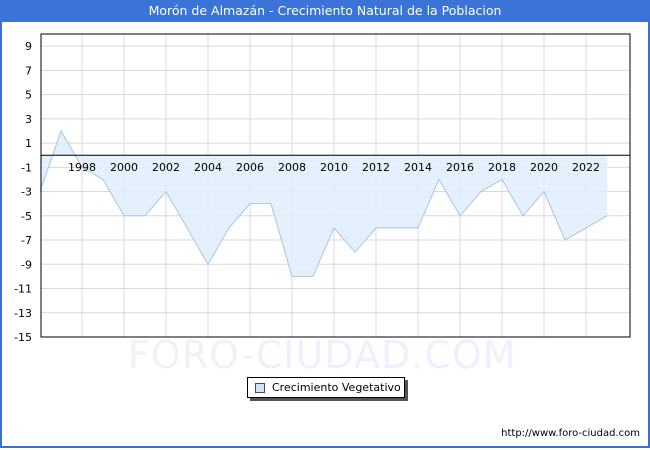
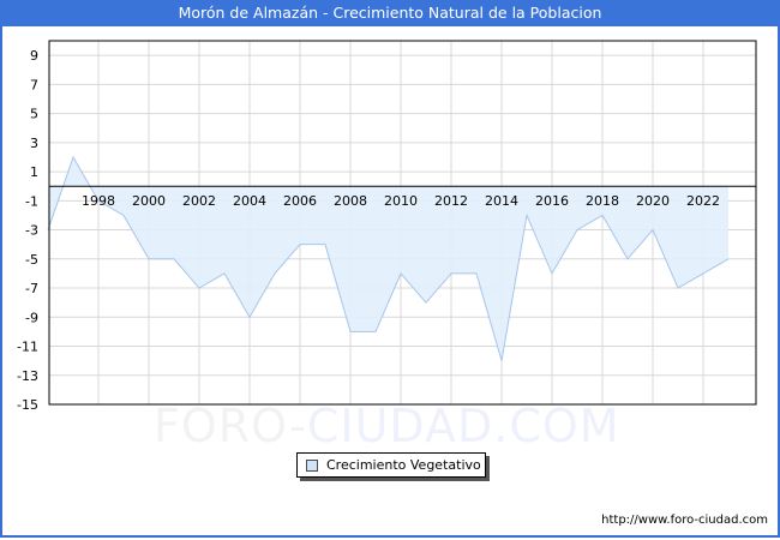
2002: -3 -> -7
2014: -6 -> -12
2016: -5 -> -6
